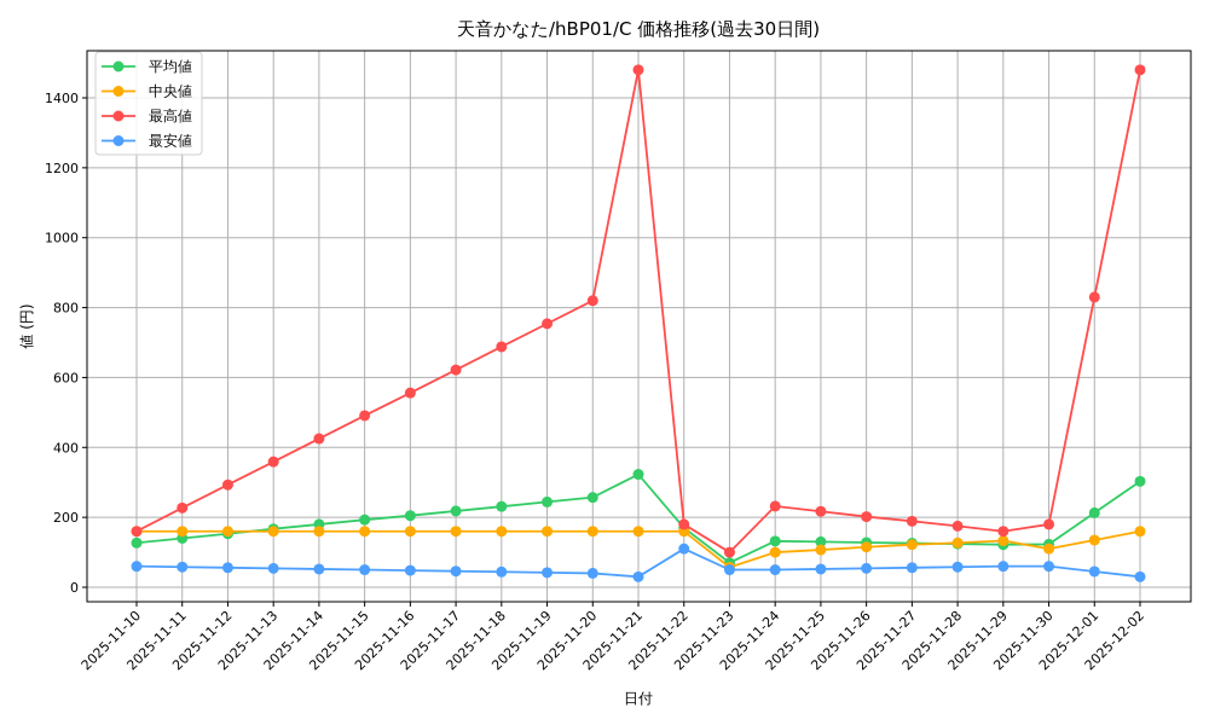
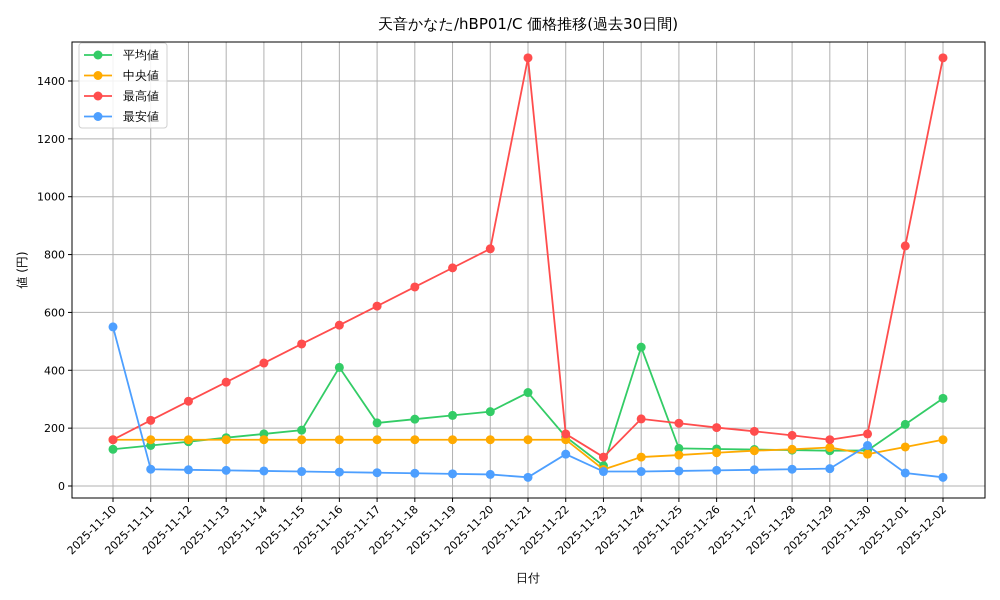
最安値/2025-11-10: 60 -> 550
平均値/2025-11-16: 200 -> 410
平均値/2025-11-24: 130 -> 480
最安値/2025-11-30: 60 -> 140
